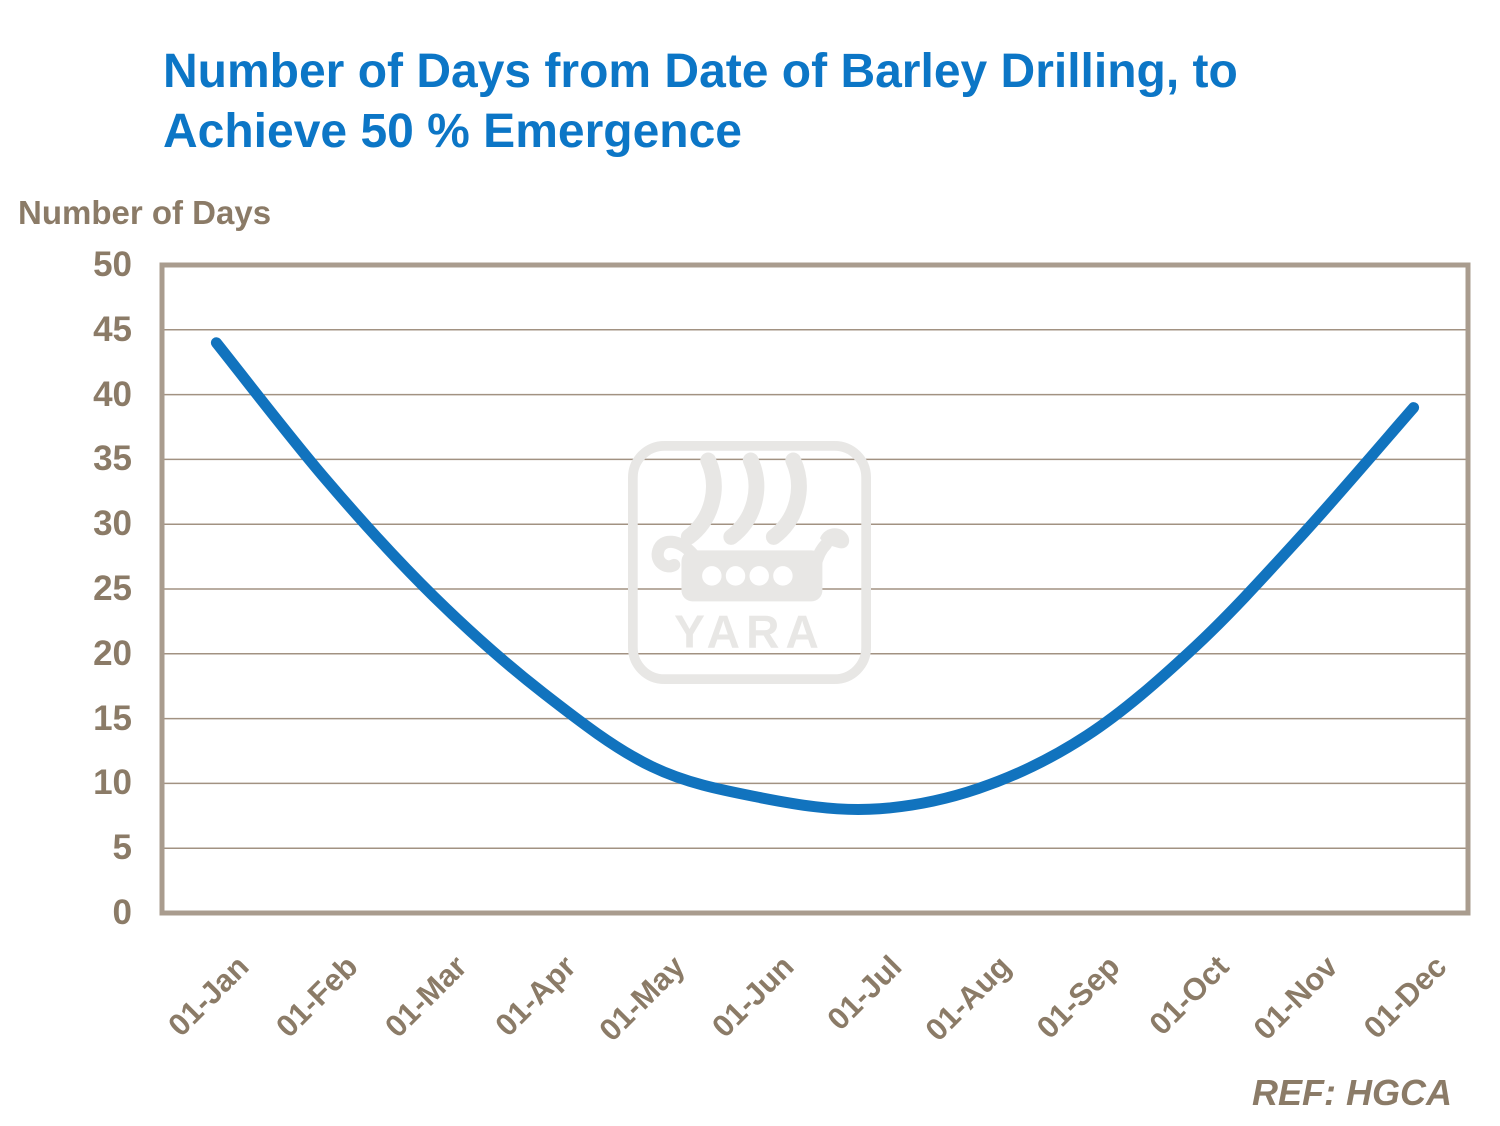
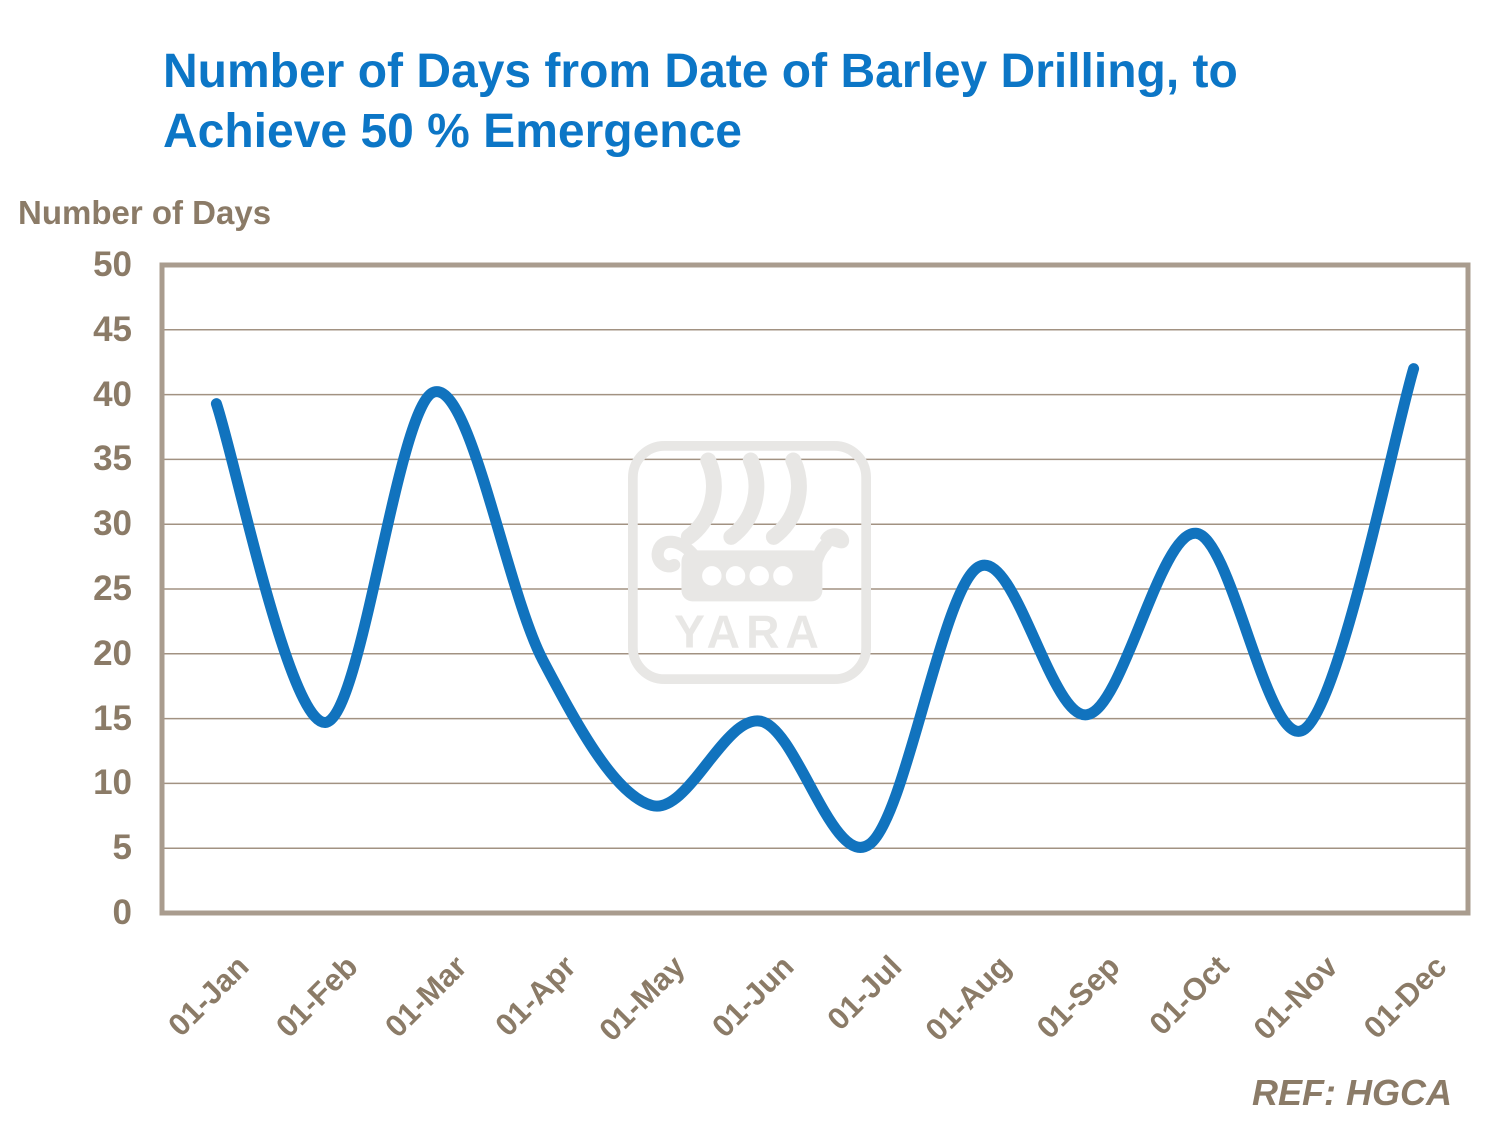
01-Jan: 44.0 -> 39.3
01-Feb: 33.5 -> 14.7
01-Mar: 24.4 -> 40.2
01-Apr: 17.0 -> 19.5
01-May: 11.3 -> 8.3
01-Jun: 8.9 -> 14.8
01-Jul: 8.0 -> 5.3
01-Aug: 9.6 -> 26.7
01-Sep: 13.7 -> 15.3
01-Oct: 20.6 -> 29.3
01-Nov: 29.4 -> 14.2
01-Dec: 39.0 -> 42.0
